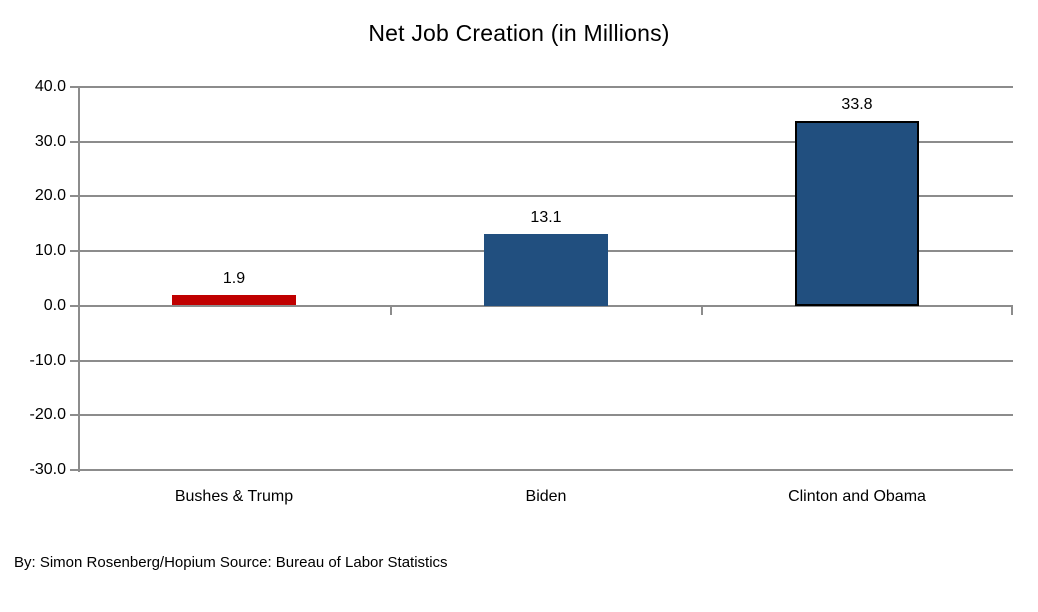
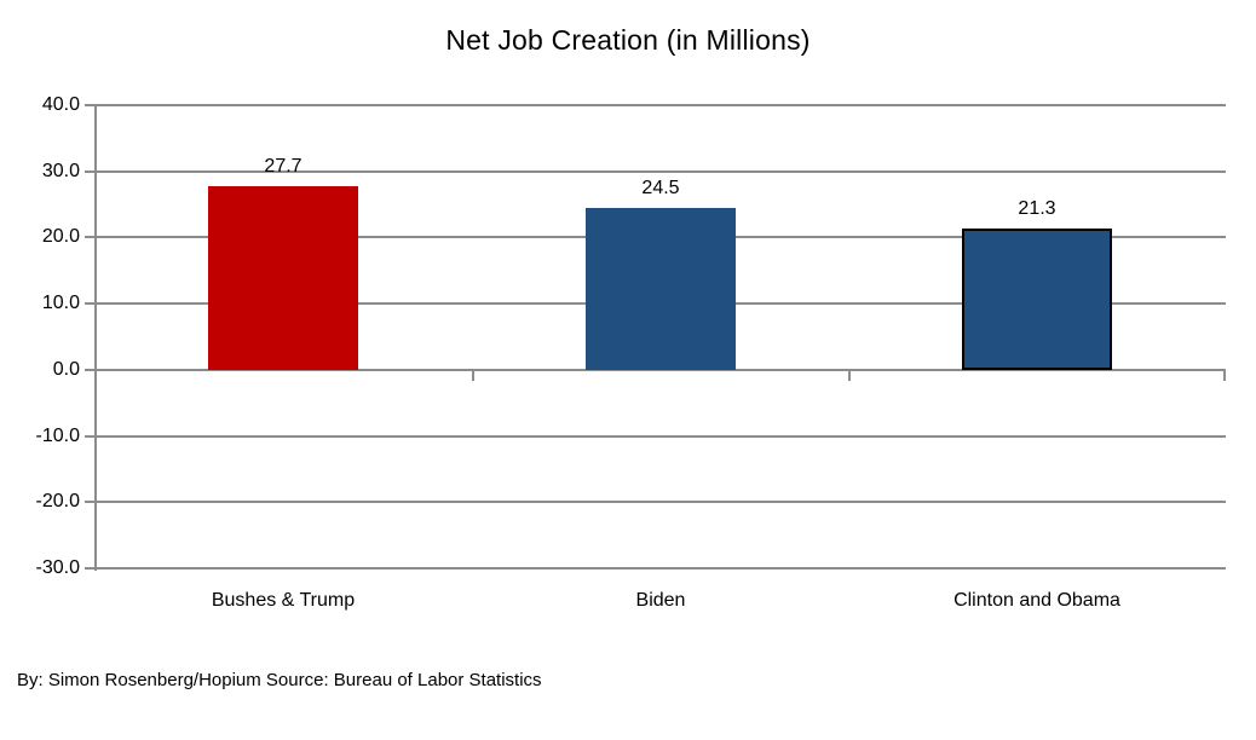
Bushes & Trump: 1.9 -> 27.7
Biden: 13.1 -> 24.5
Clinton and Obama: 33.8 -> 21.3
